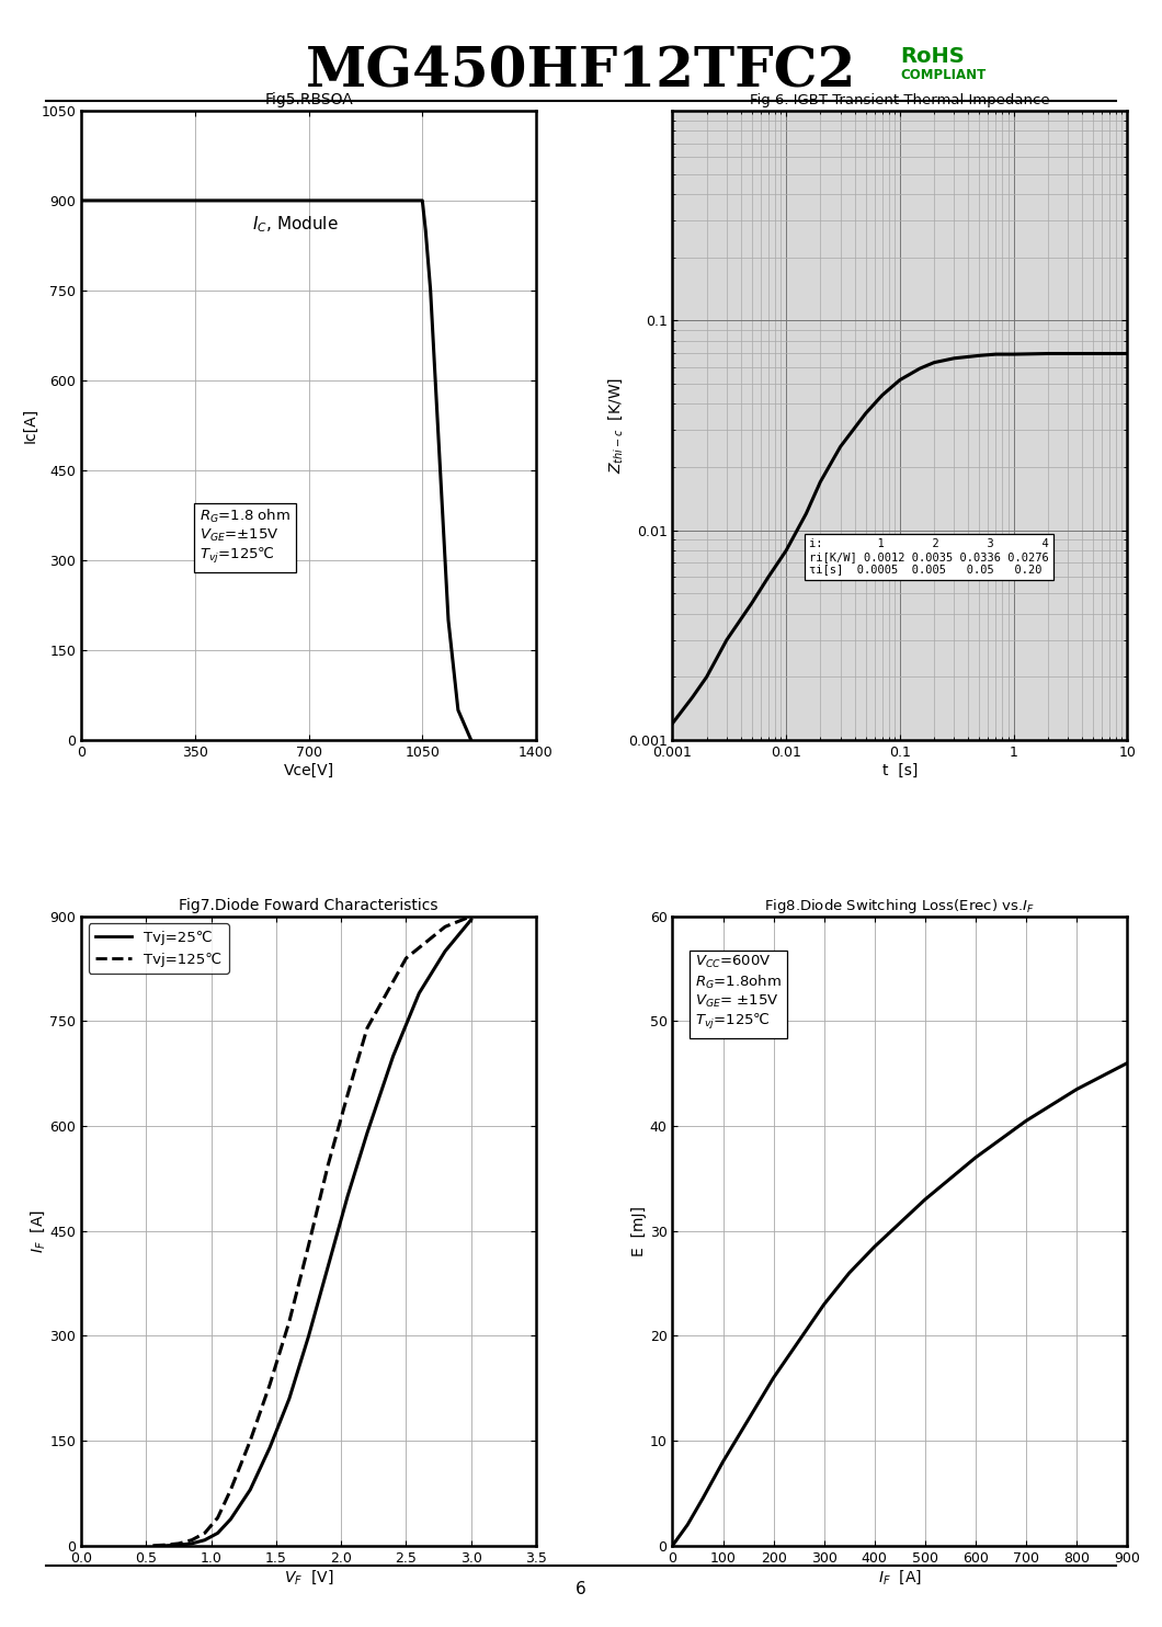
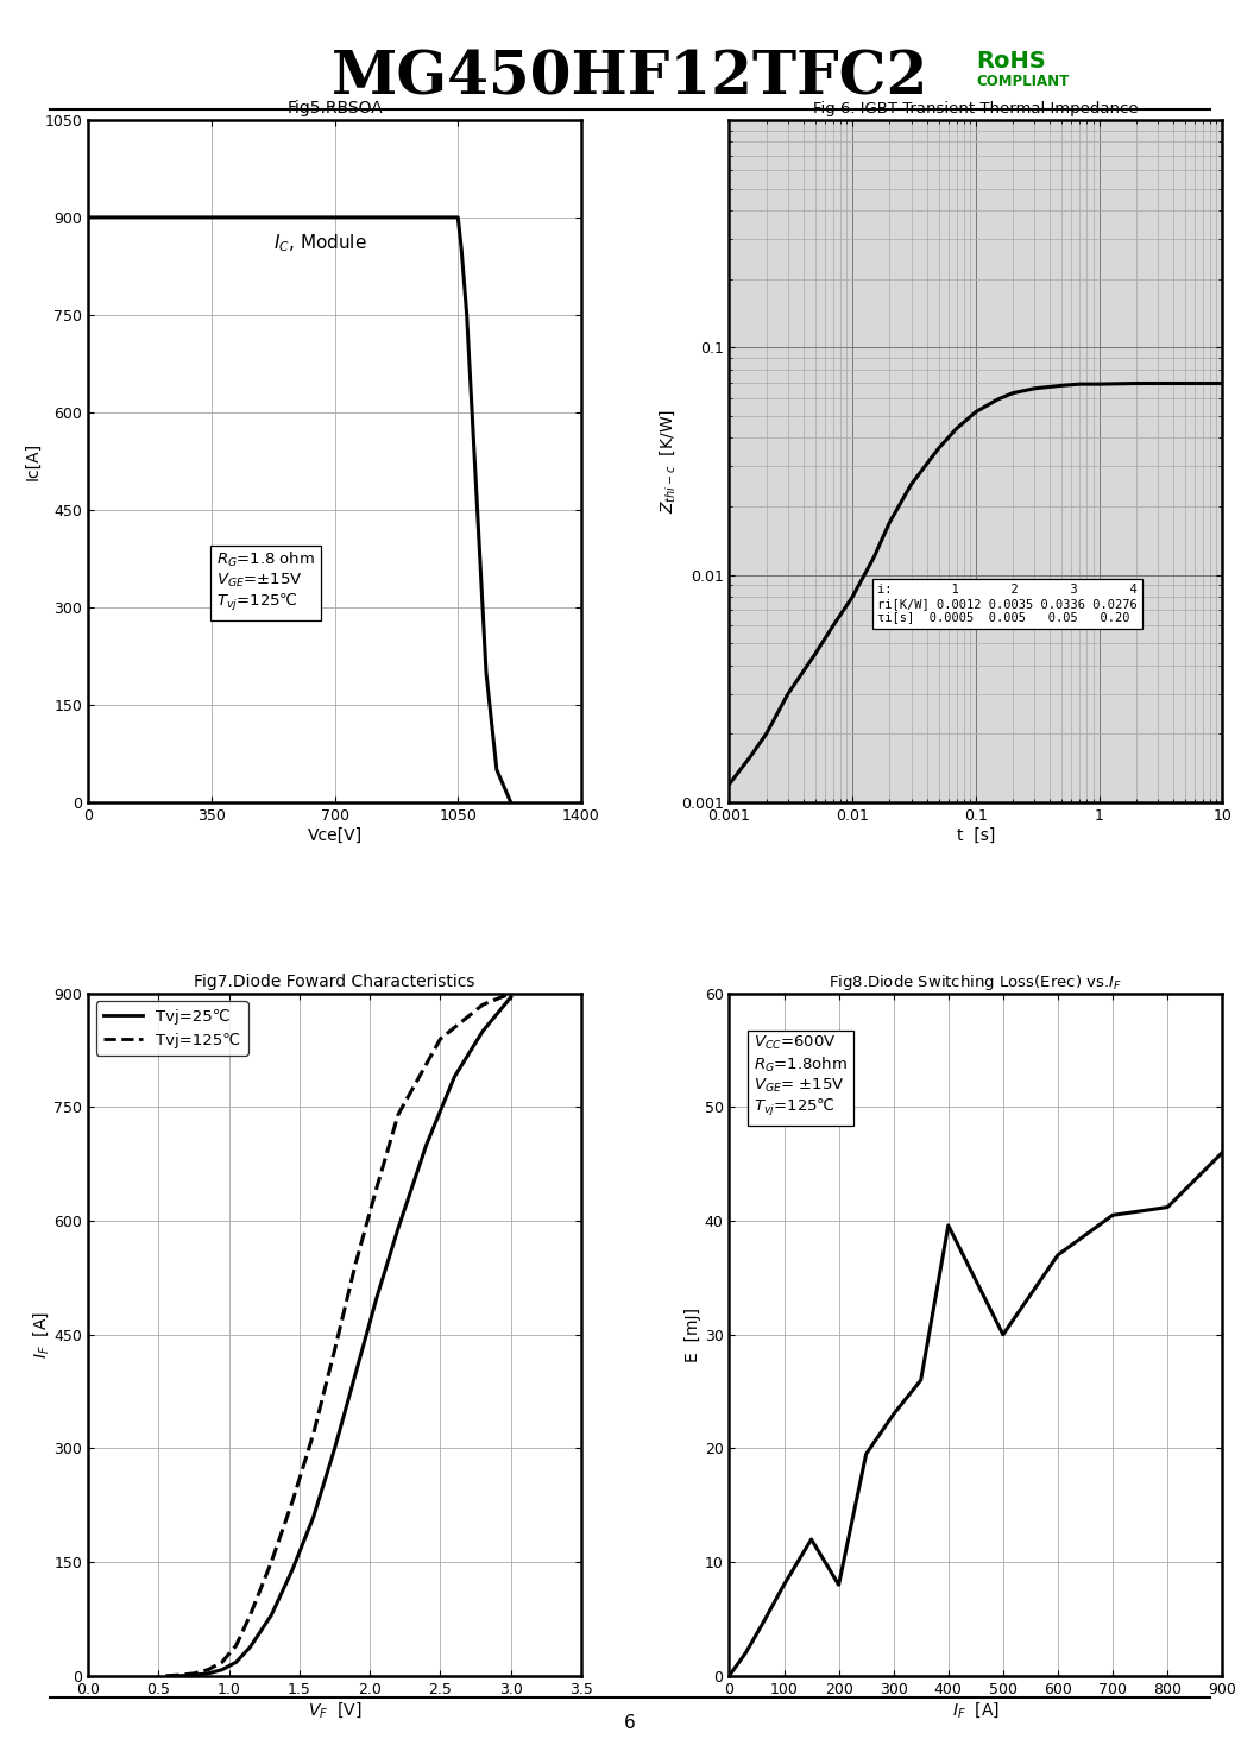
200: 16.0 -> 8.0
400: 28.5 -> 39.6
500: 33.0 -> 30.0
800: 43.5 -> 41.2
